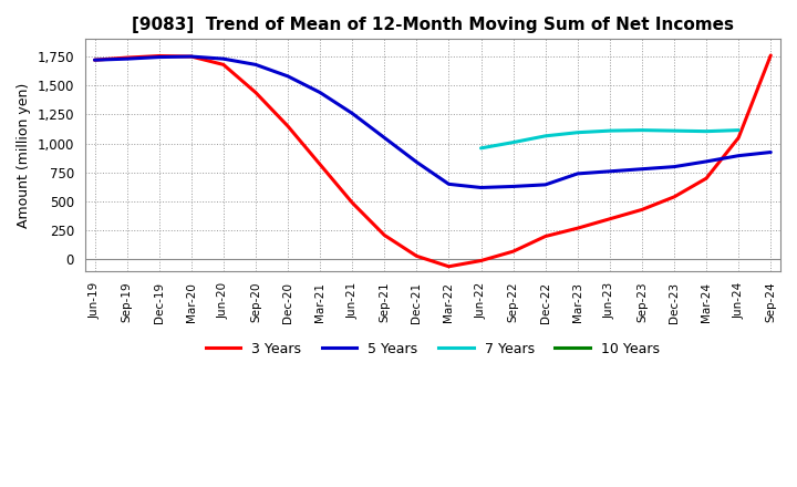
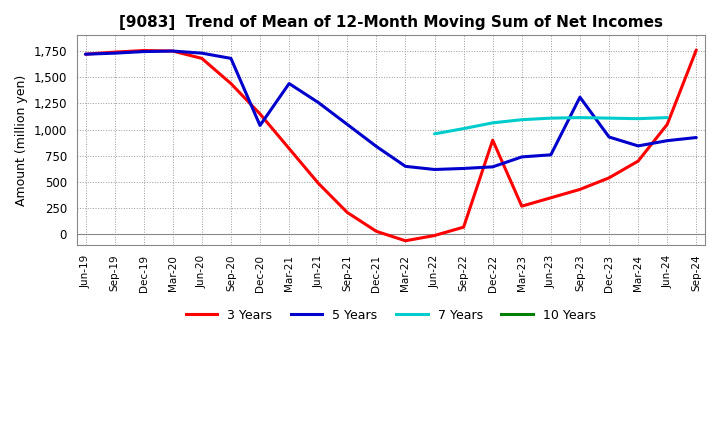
5 Years/Dec-20: 1,580 -> 1,040
3 Years/Dec-22: 200 -> 900
5 Years/Sep-23: 780 -> 1,310
5 Years/Dec-23: 800 -> 930
